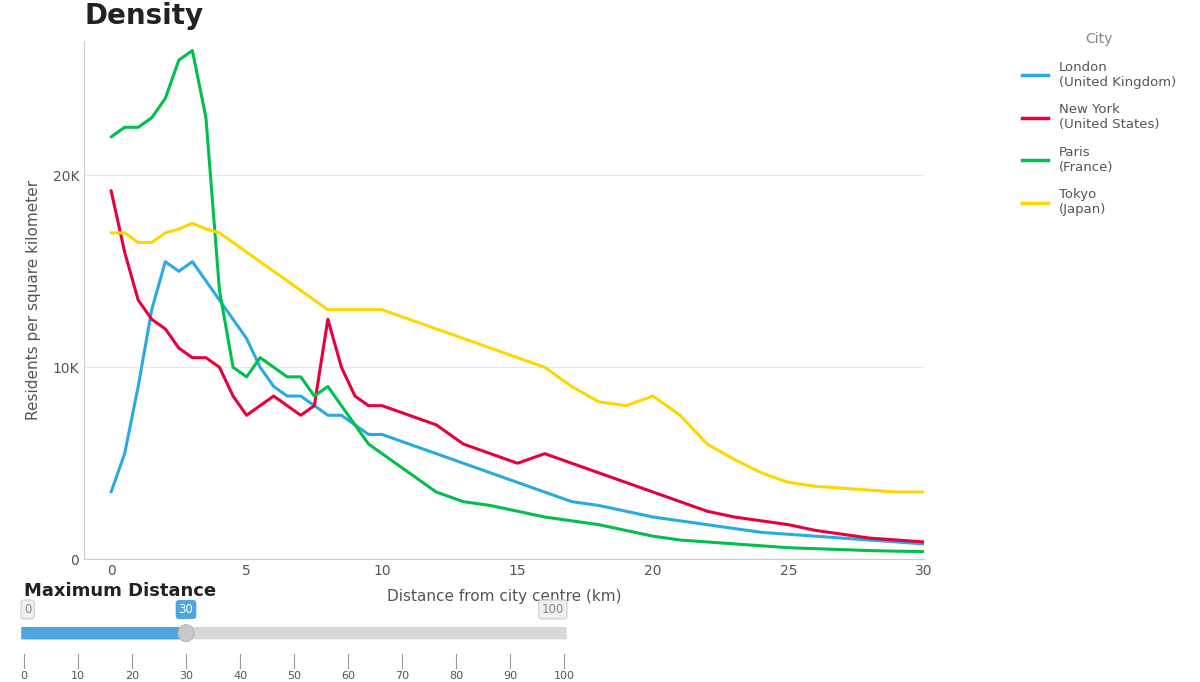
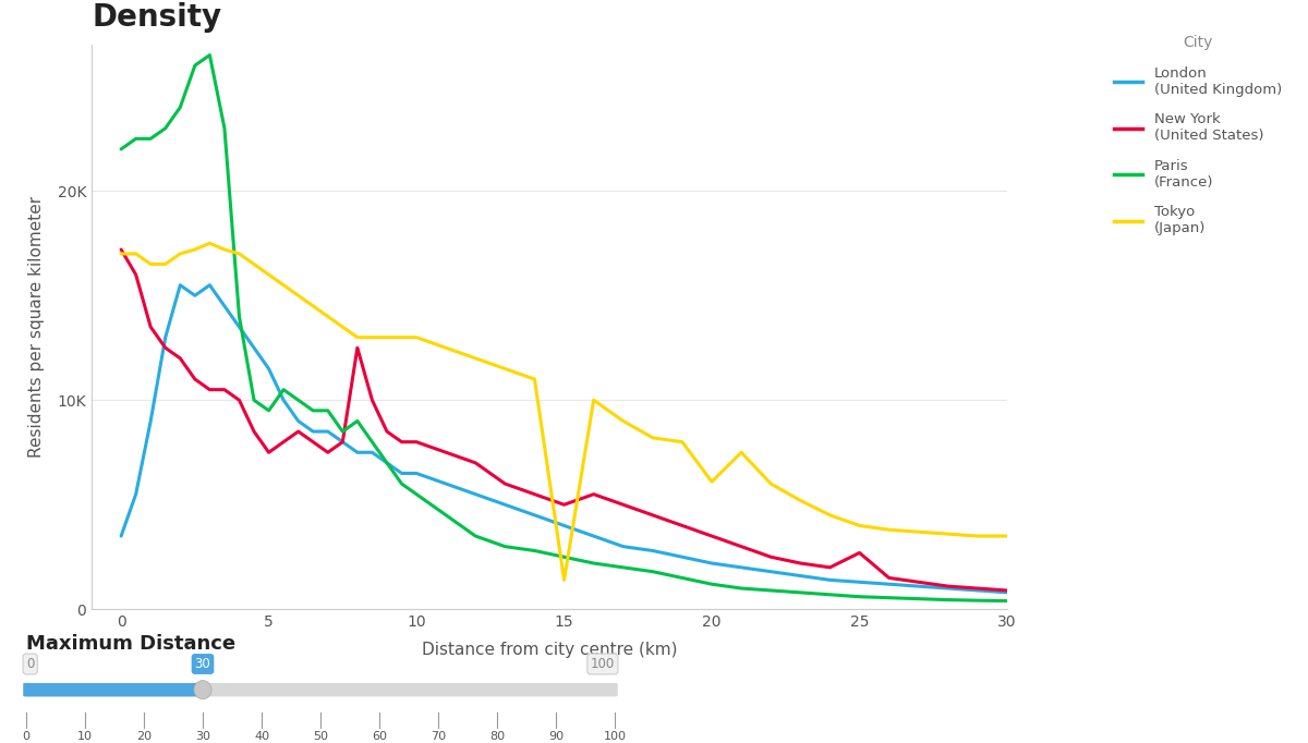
New York (United States)/0: 19.2K -> 17.2K
Tokyo (Japan)/15: 10.5K -> 1.4K
Tokyo (Japan)/20: 8.5K -> 6.1K
New York (United States)/25: 1.8K -> 2.7K
